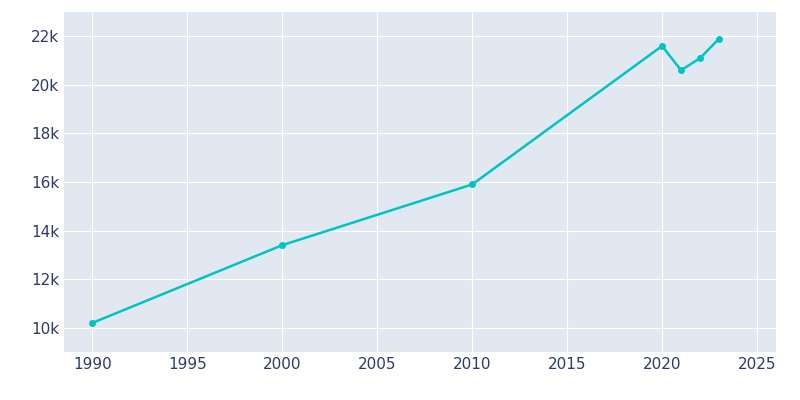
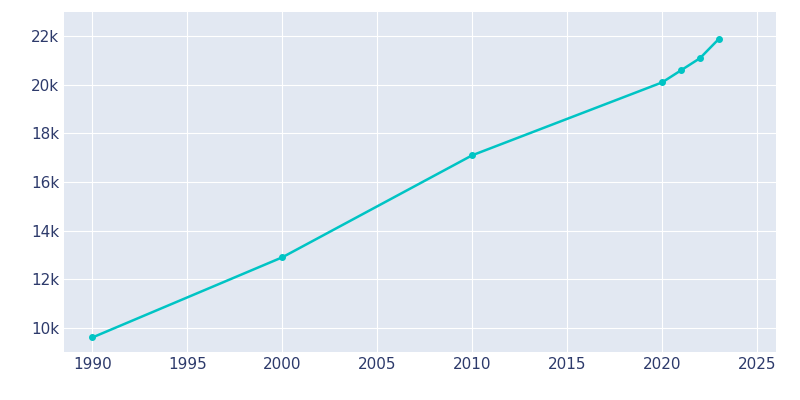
1990: 10.2k -> 9.6k
2000: 13.4k -> 12.9k
2010: 15.9k -> 17.1k
2020: 21.6k -> 20.1k
